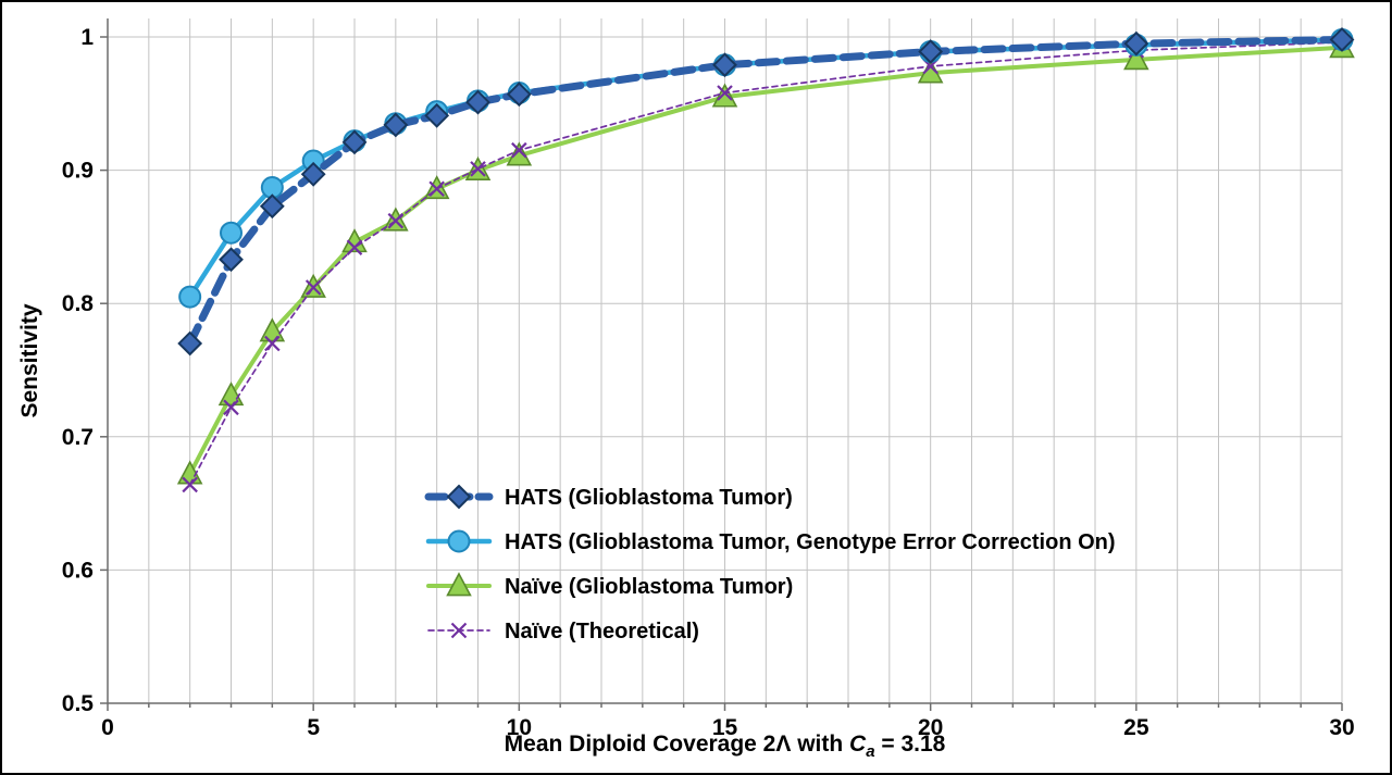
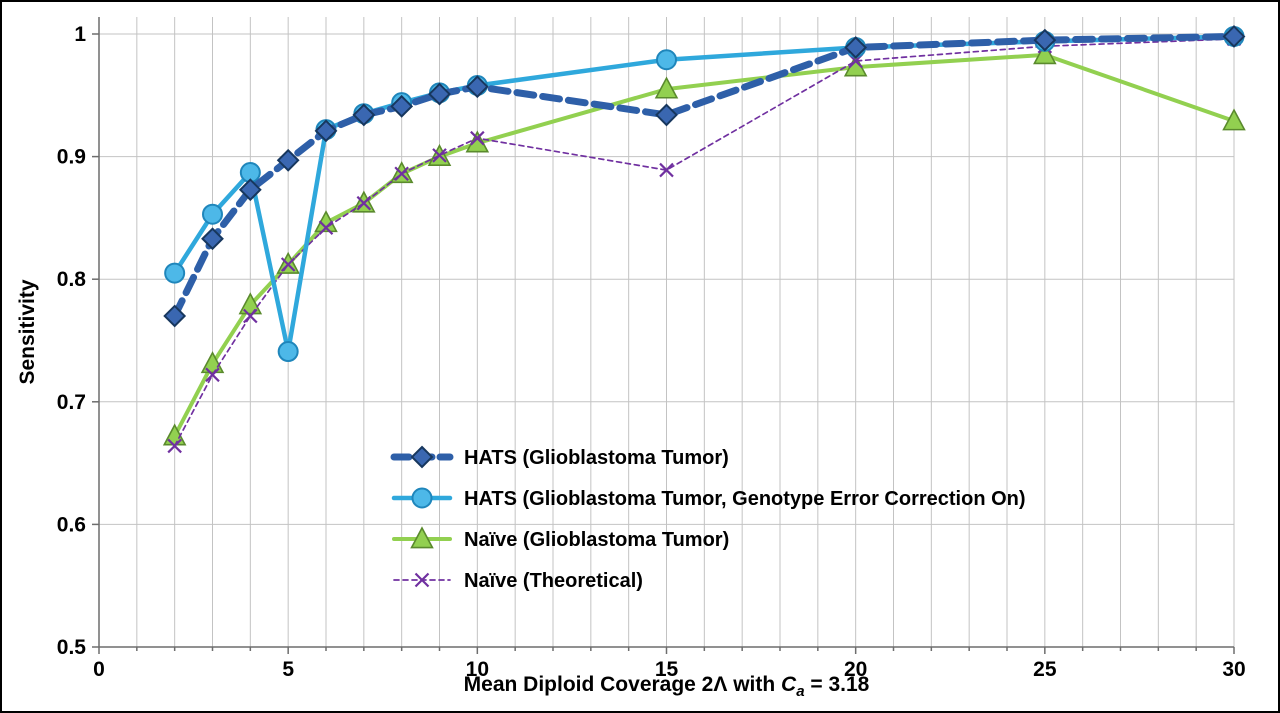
HATS (Glioblastoma Tumor, Genotype Error Correction On)/5: 0.907 -> 0.741
HATS (Glioblastoma Tumor)/15: 0.979 -> 0.934
Naïve (Theoretical)/15: 0.958 -> 0.889
Naïve (Glioblastoma Tumor)/30: 0.992 -> 0.929
